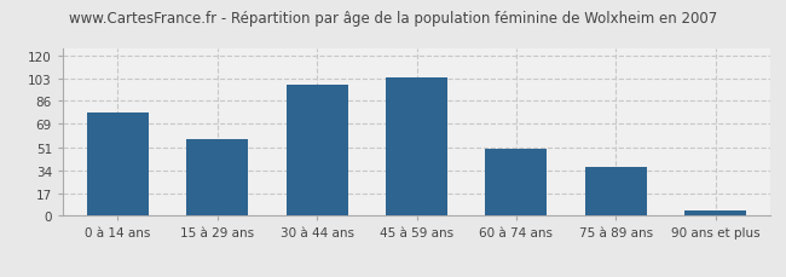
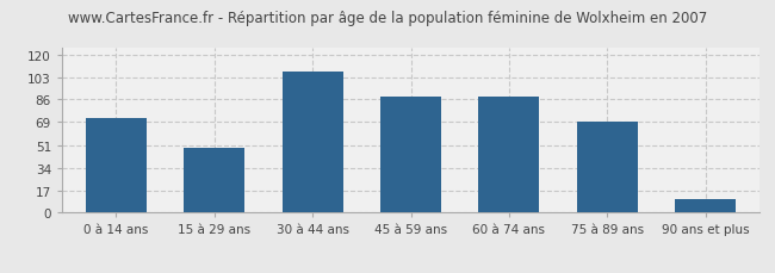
0 à 14 ans: 77 -> 72
15 à 29 ans: 57 -> 49
30 à 44 ans: 98 -> 107
45 à 59 ans: 104 -> 88
60 à 74 ans: 50 -> 88
75 à 89 ans: 37 -> 69
90 ans et plus: 4 -> 10
